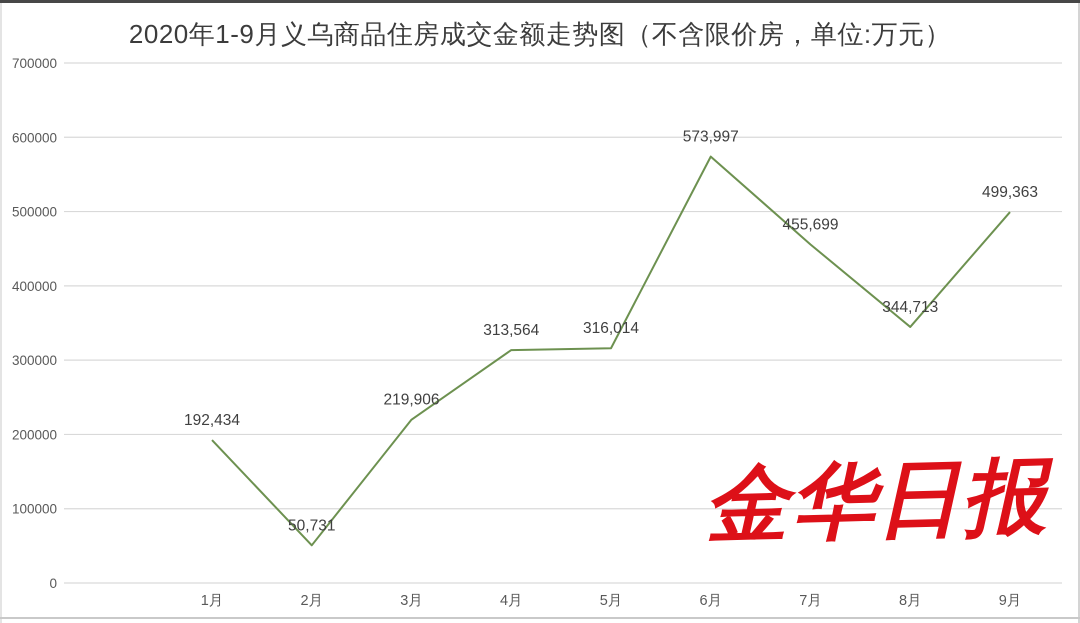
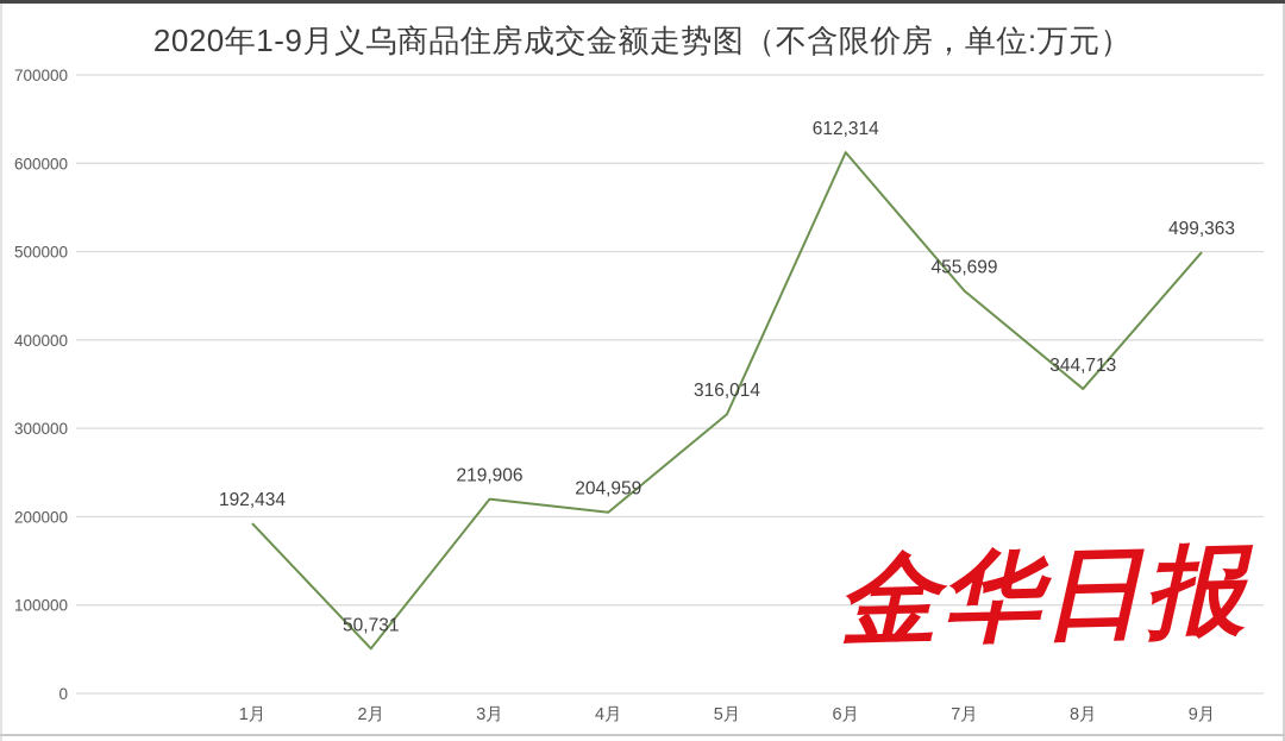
4月: 313,564 -> 204,959
6月: 573,997 -> 612,314
